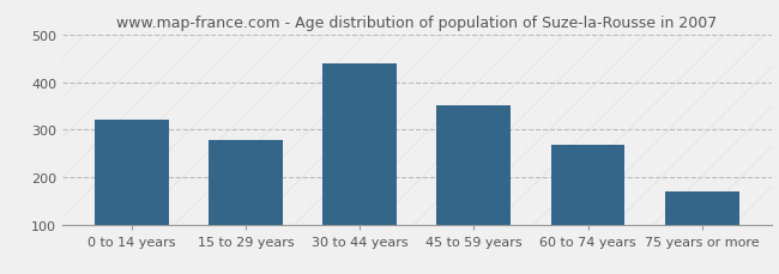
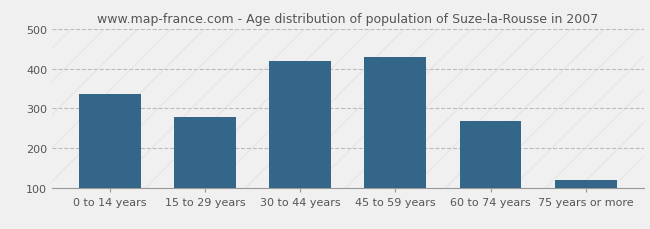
0 to 14 years: 320 -> 335
30 to 44 years: 440 -> 418
45 to 59 years: 350 -> 428
75 years or more: 170 -> 120
